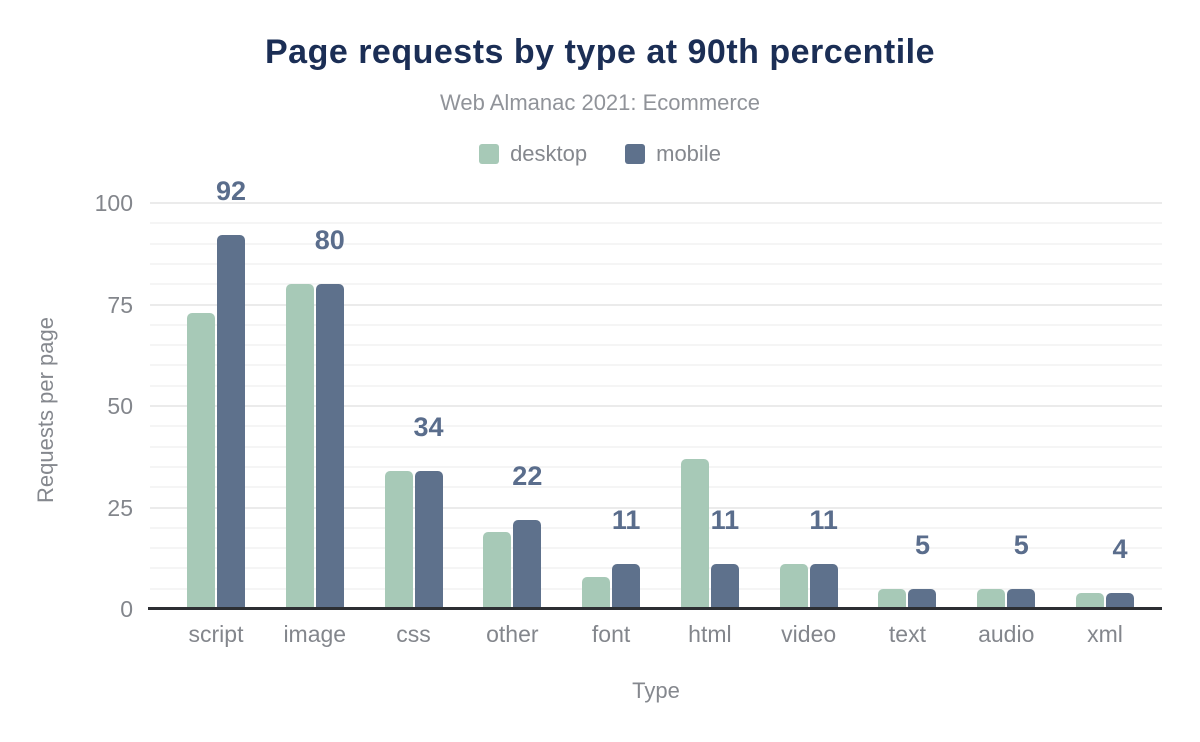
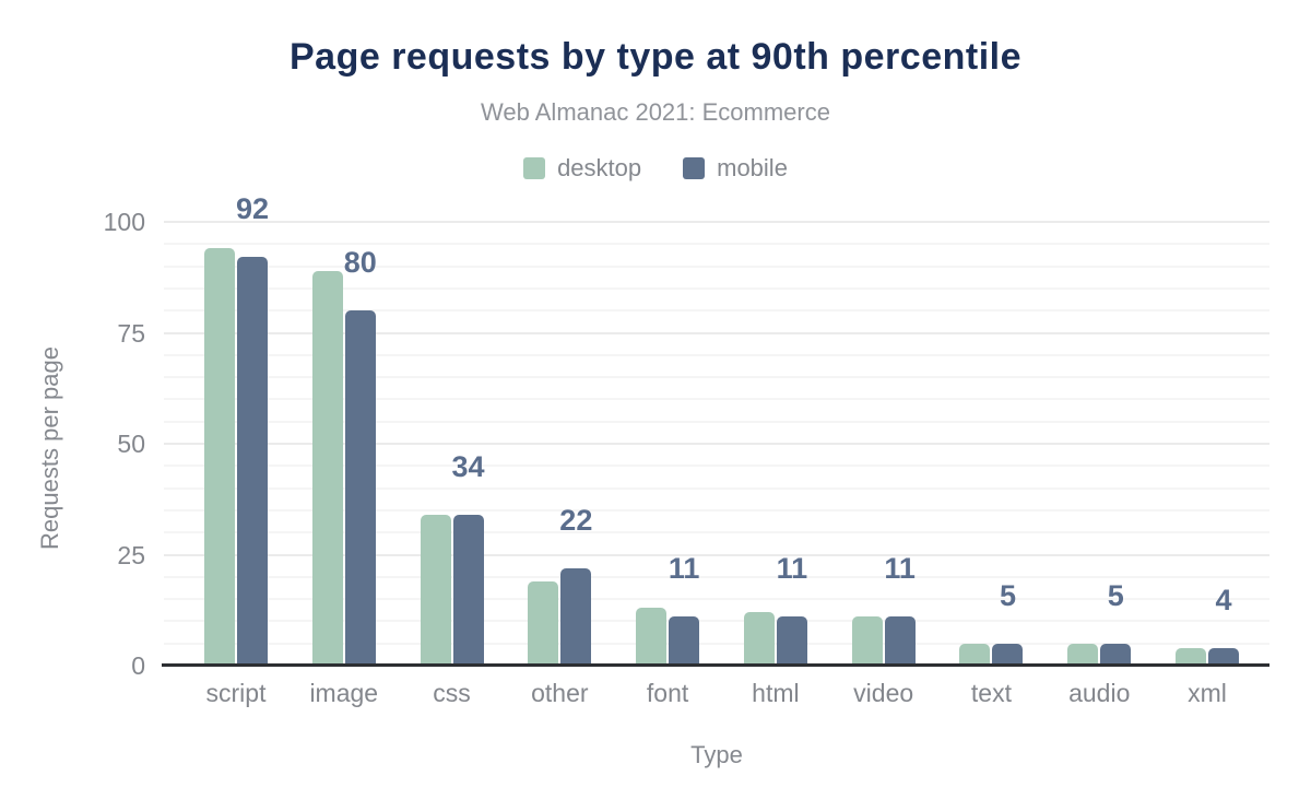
desktop/script: 73 -> 94
desktop/image: 80 -> 89
desktop/font: 8 -> 13
desktop/html: 37 -> 12
